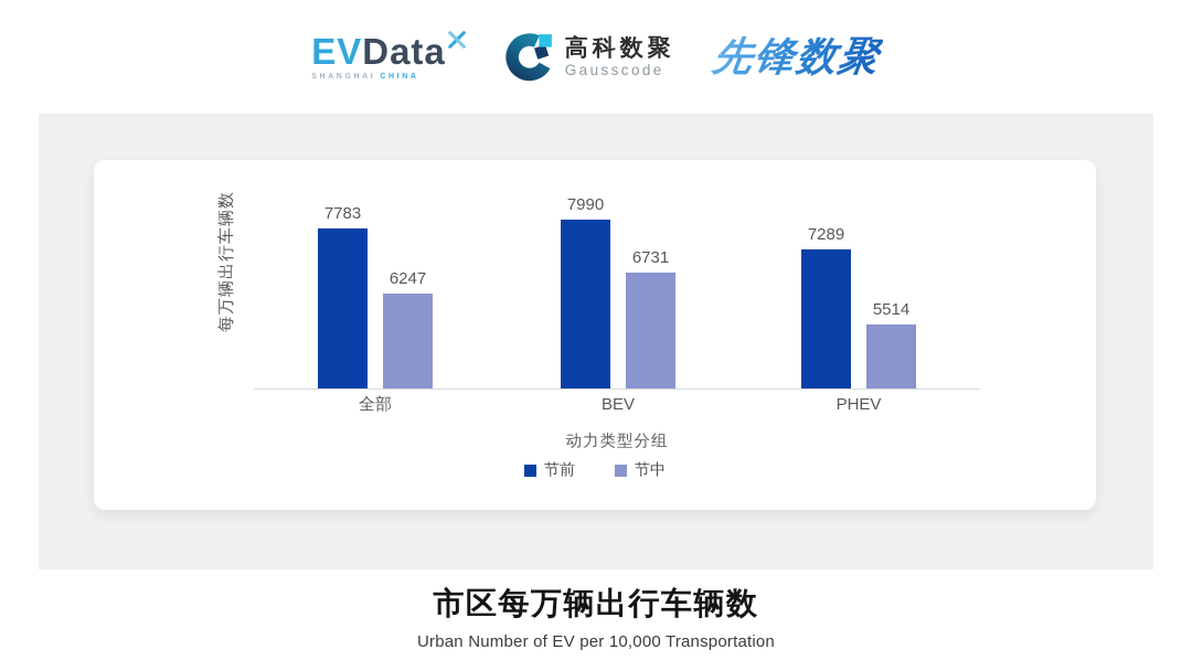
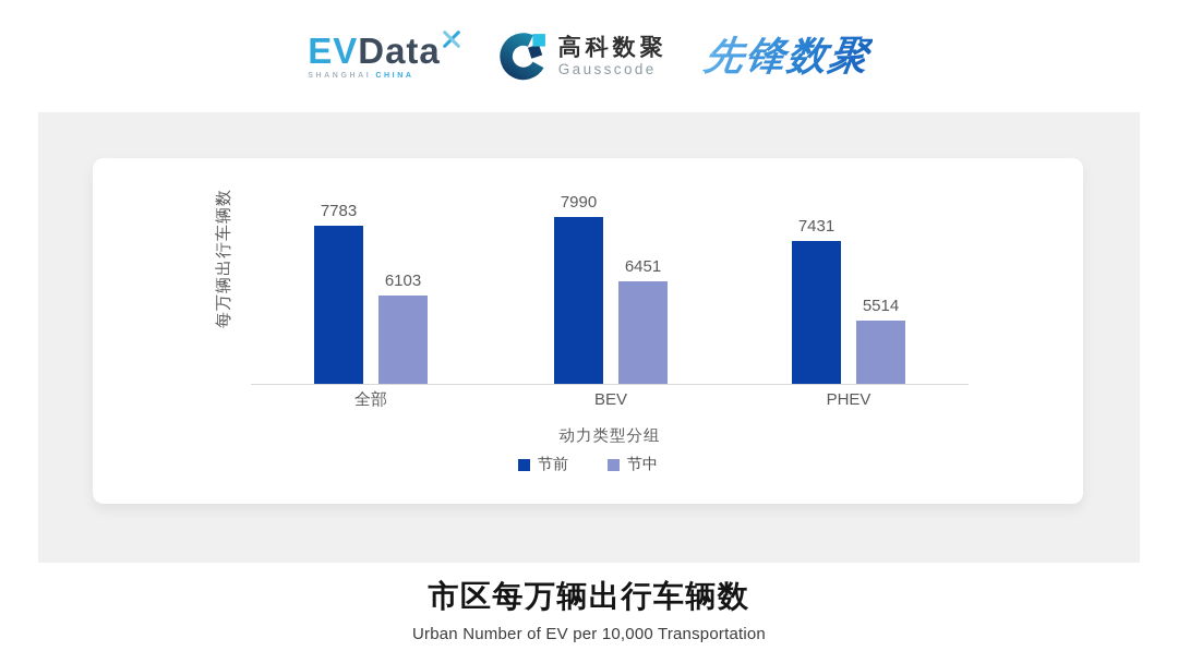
节中/全部: 6247 -> 6103
节中/BEV: 6731 -> 6451
节前/PHEV: 7289 -> 7431
